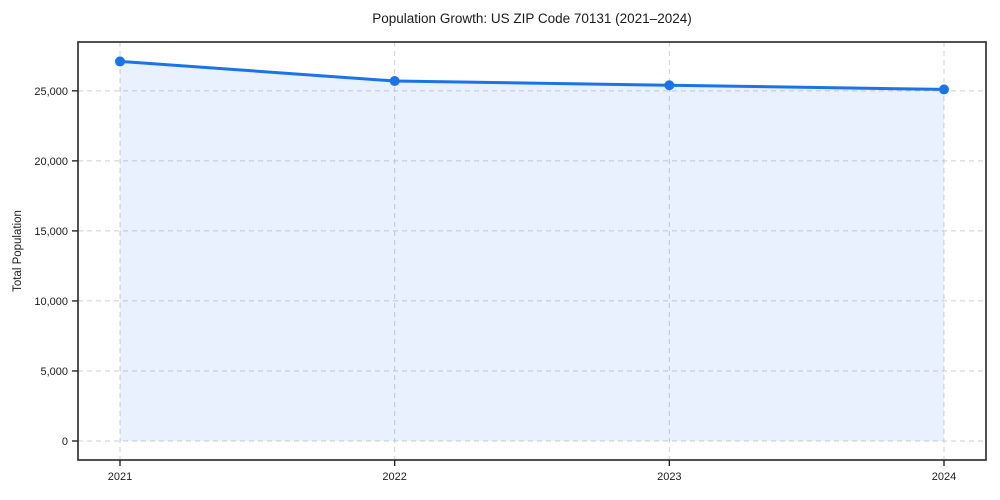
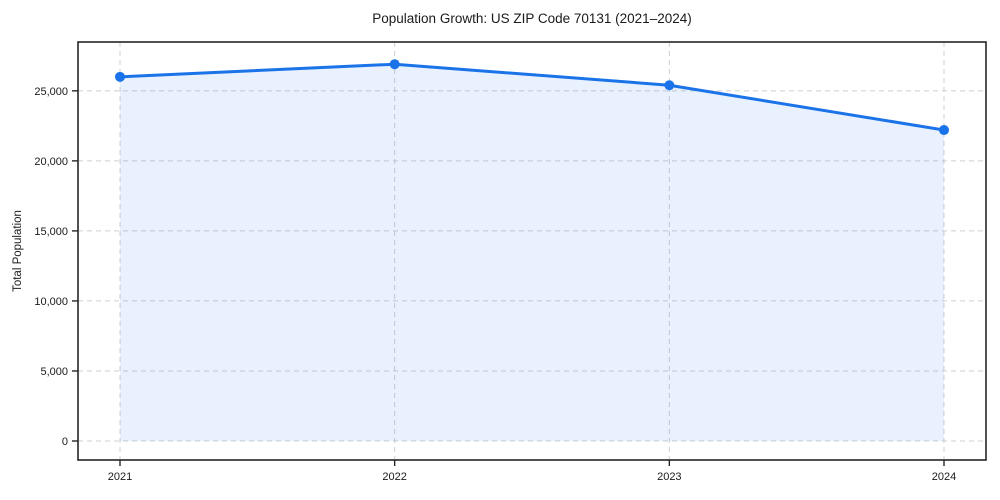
2021: 27100 -> 26000
2022: 25700 -> 26900
2024: 25100 -> 22200
